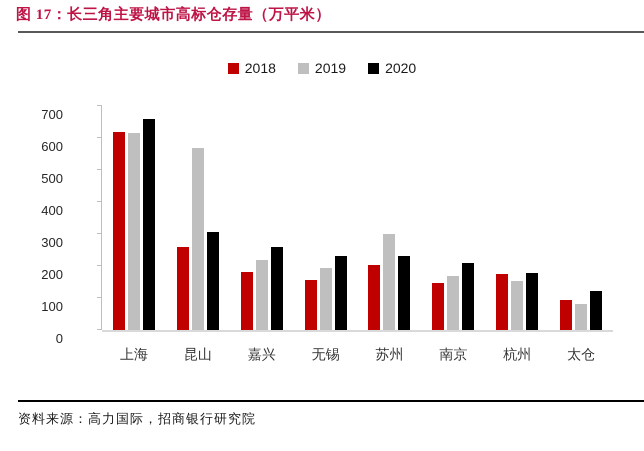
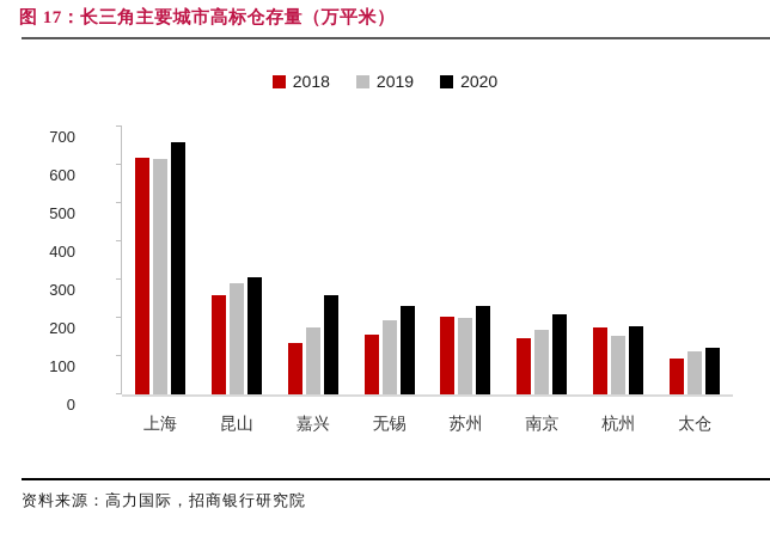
2019/昆山: 570 -> 290
2018/嘉兴: 180 -> 140
2019/嘉兴: 220 -> 180
2019/苏州: 300 -> 200
2019/太仓: 80 -> 110
